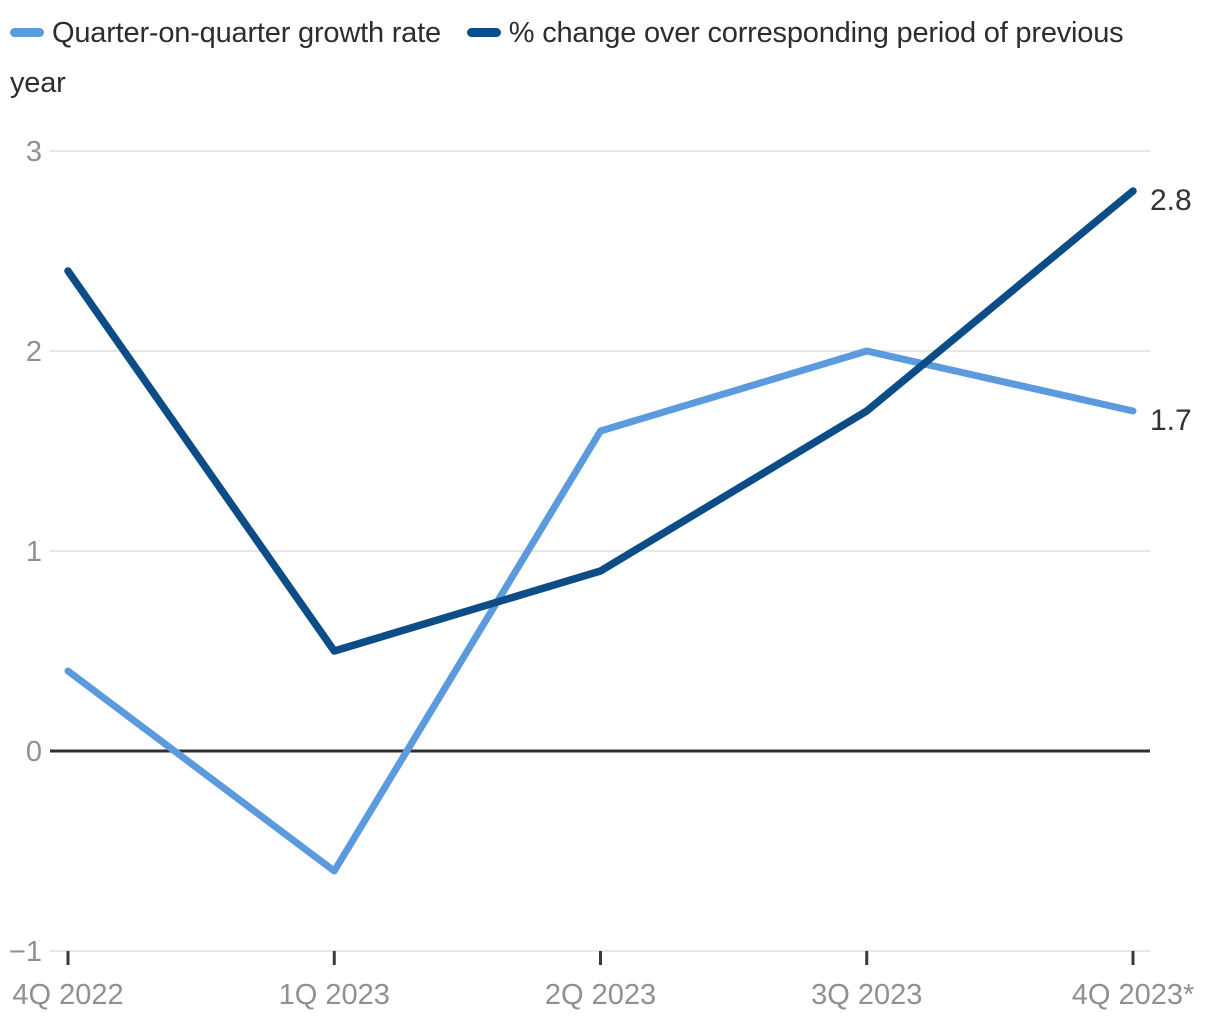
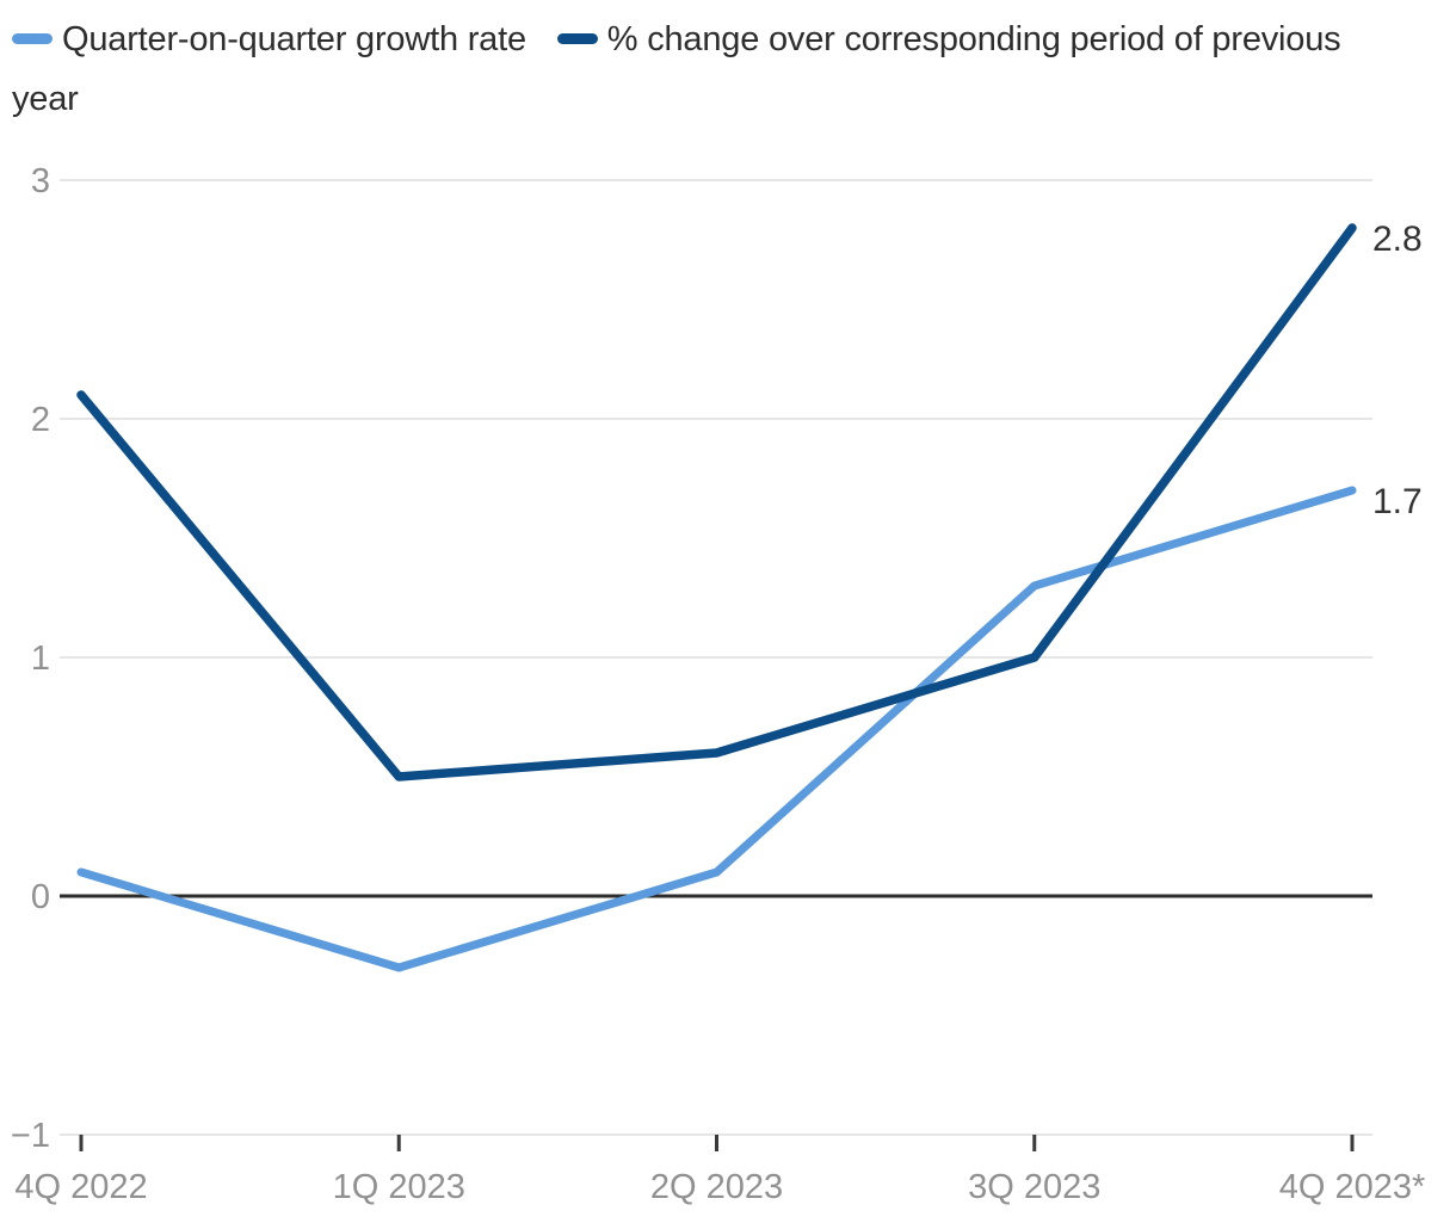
Quarter-on-quarter growth rate/4Q 2022: 0.4 -> 0.1
% change over corresponding period of previous year/4Q 2022: 2.4 -> 2.1
Quarter-on-quarter growth rate/1Q 2023: -0.6 -> -0.3
Quarter-on-quarter growth rate/2Q 2023: 1.6 -> 0.1
% change over corresponding period of previous year/2Q 2023: 0.9 -> 0.6
Quarter-on-quarter growth rate/3Q 2023: 2.0 -> 1.3
% change over corresponding period of previous year/3Q 2023: 1.7 -> 1.0
